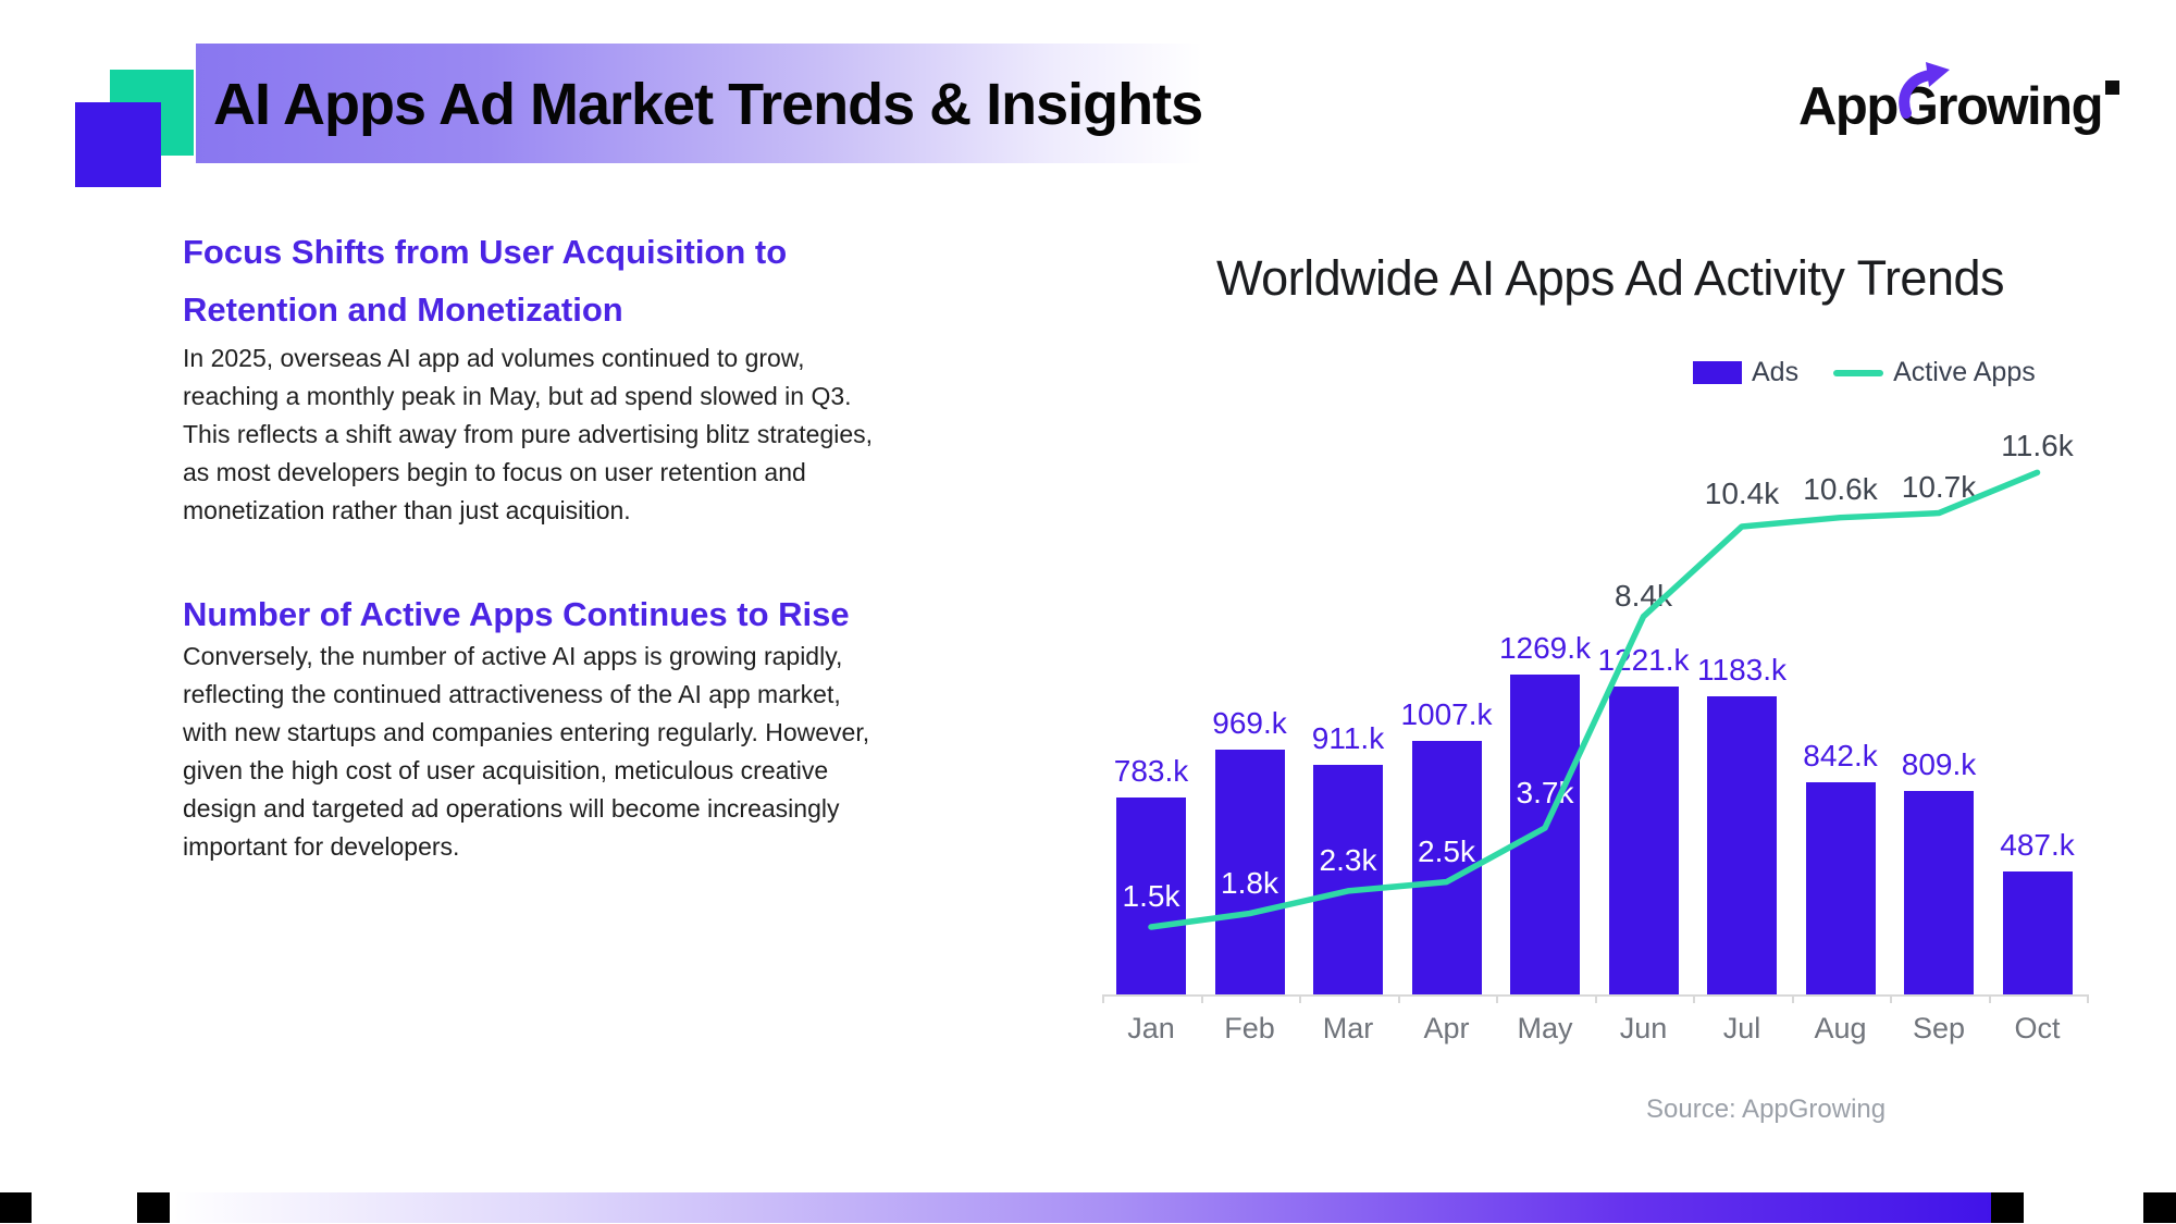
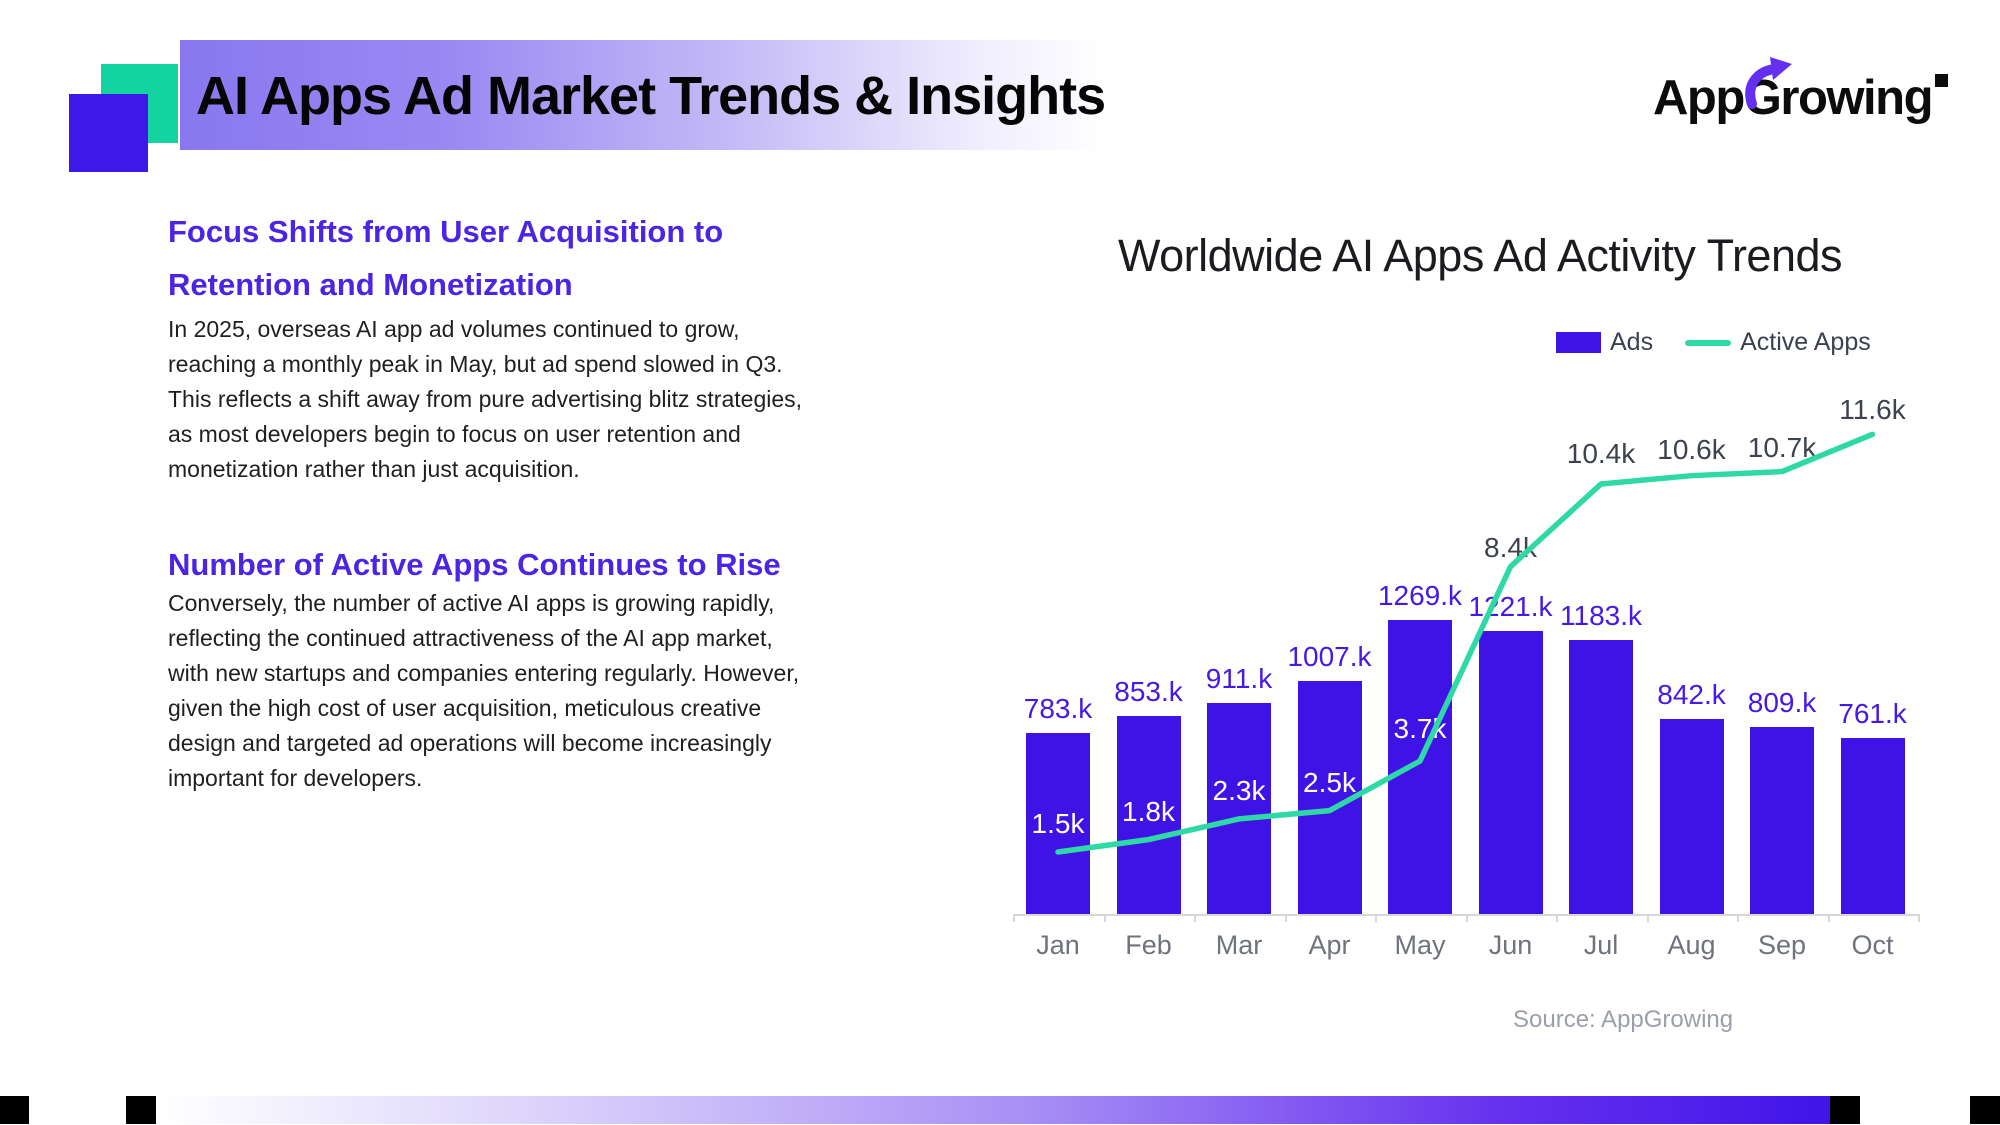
Ads/Feb: 969 -> 853
Ads/Oct: 487 -> 761
